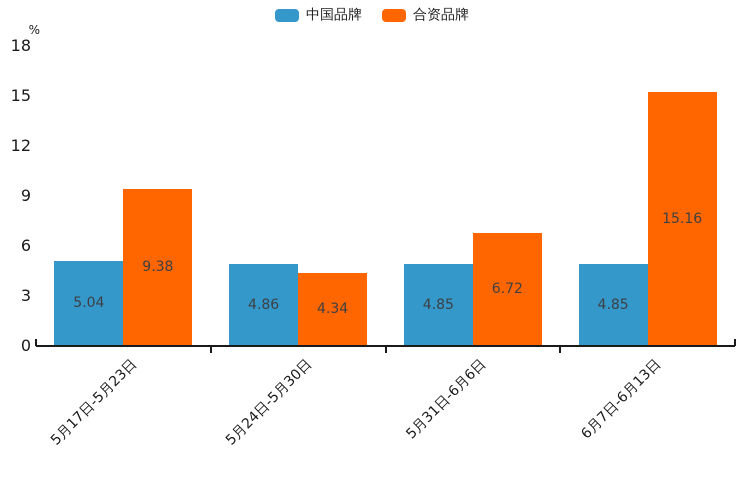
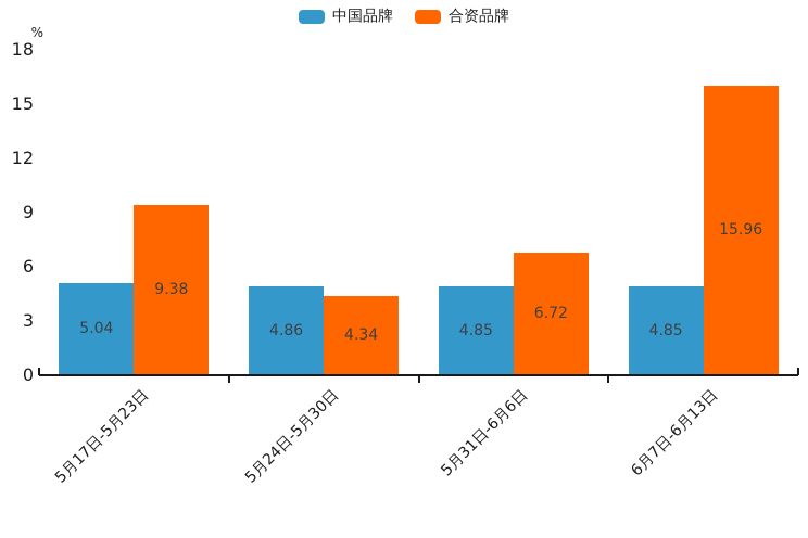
合资品牌/6月7日-6月13日: 15.16 -> 15.96
